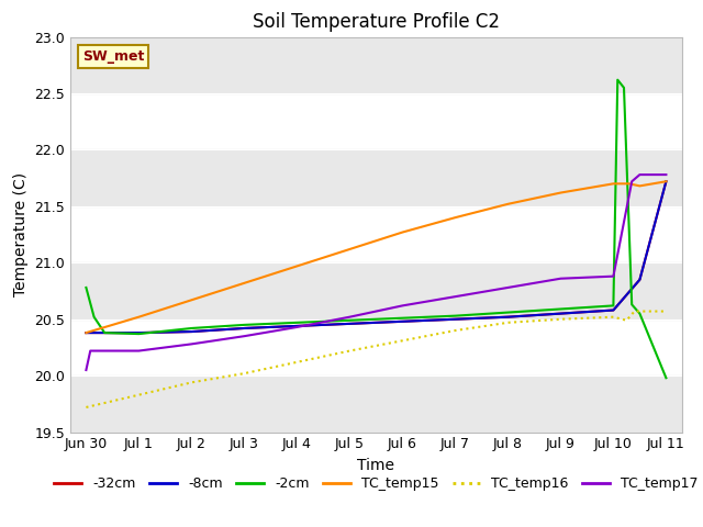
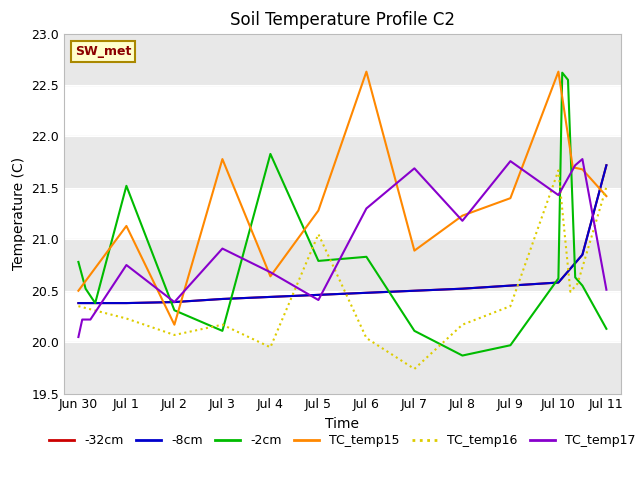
TC_temp15/Jun 30: 20.38 -> 20.50
TC_temp16/Jun 30: 19.72 -> 20.35
-2cm/Jul 1: 20.37 -> 21.52
TC_temp15/Jul 1: 20.52 -> 21.13
TC_temp16/Jul 1: 19.83 -> 20.23
TC_temp17/Jul 1: 20.22 -> 20.75
-2cm/Jul 2: 20.42 -> 20.31
TC_temp15/Jul 2: 20.67 -> 20.17
TC_temp16/Jul 2: 19.94 -> 20.07
TC_temp17/Jul 2: 20.28 -> 20.39
-2cm/Jul 3: 20.45 -> 20.11
TC_temp15/Jul 3: 20.82 -> 21.78
TC_temp16/Jul 3: 20.02 -> 20.17
TC_temp17/Jul 3: 20.35 -> 20.91
-2cm/Jul 4: 20.47 -> 21.83
TC_temp15/Jul 4: 20.97 -> 20.64
TC_temp16/Jul 4: 20.12 -> 19.95
TC_temp17/Jul 4: 20.43 -> 20.68
-2cm/Jul 5: 20.49 -> 20.79
TC_temp15/Jul 5: 21.12 -> 21.28
TC_temp16/Jul 5: 20.22 -> 21.05
TC_temp17/Jul 5: 20.52 -> 20.41
-2cm/Jul 6: 20.51 -> 20.83
TC_temp15/Jul 6: 21.27 -> 22.63
TC_temp16/Jul 6: 20.31 -> 20.04
TC_temp17/Jul 6: 20.62 -> 21.30
-2cm/Jul 7: 20.53 -> 20.11
TC_temp15/Jul 7: 21.40 -> 20.89
TC_temp16/Jul 7: 20.40 -> 19.74
TC_temp17/Jul 7: 20.70 -> 21.69
-2cm/Jul 8: 20.56 -> 19.87
TC_temp15/Jul 8: 21.52 -> 21.23
TC_temp16/Jul 8: 20.47 -> 20.17
TC_temp17/Jul 8: 20.78 -> 21.18
-2cm/Jul 9: 20.59 -> 19.97
TC_temp15/Jul 9: 21.62 -> 21.40
TC_temp16/Jul 9: 20.50 -> 20.35
TC_temp17/Jul 9: 20.86 -> 21.76
TC_temp15/Jul 10: 21.70 -> 22.63
TC_temp16/Jul 10: 20.52 -> 21.67
TC_temp17/Jul 10: 20.88 -> 21.43
-2cm/Jul 11: 19.98 -> 20.13
TC_temp15/Jul 11: 21.72 -> 21.42
TC_temp16/Jul 11: 20.57 -> 21.51
TC_temp17/Jul 11: 21.78 -> 20.51
